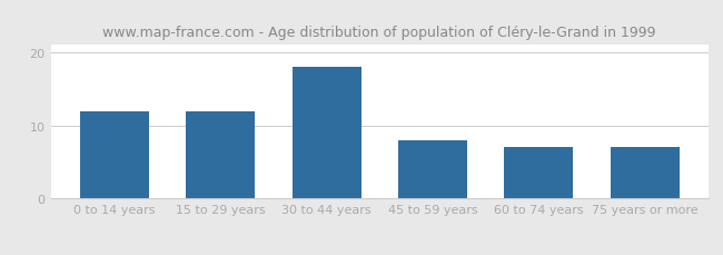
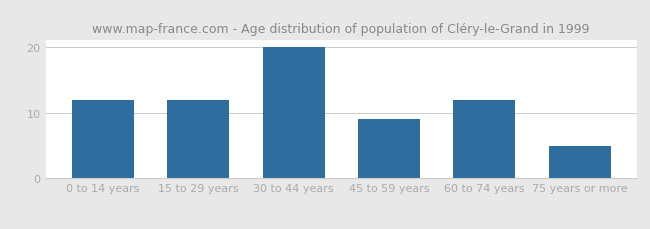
30 to 44 years: 18 -> 20
45 to 59 years: 8 -> 9
60 to 74 years: 7 -> 12
75 years or more: 7 -> 5
